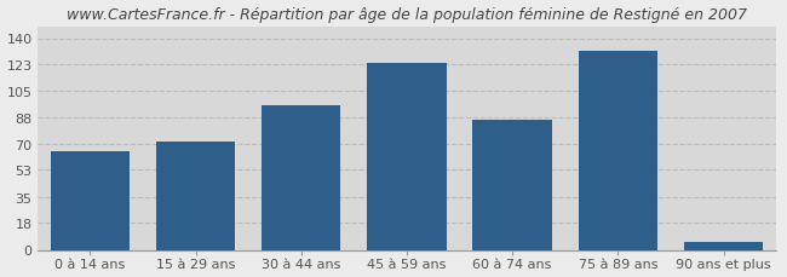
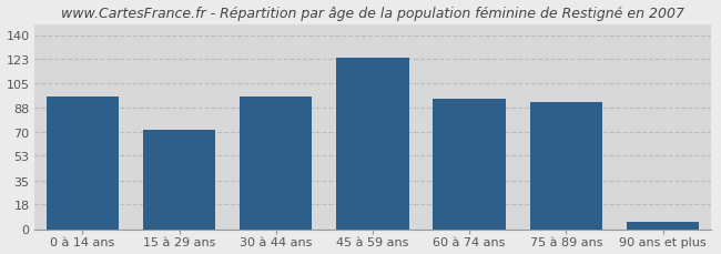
0 à 14 ans: 65 -> 96
60 à 74 ans: 86 -> 94
75 à 89 ans: 132 -> 92
